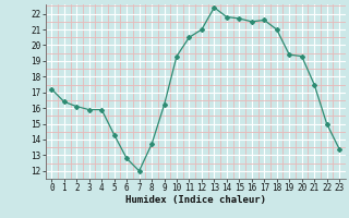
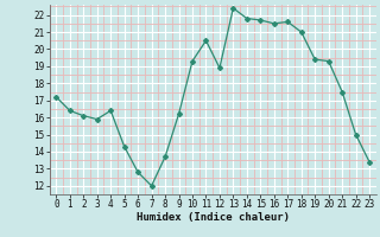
4: 15.9 -> 16.4
12: 21.0 -> 18.9
